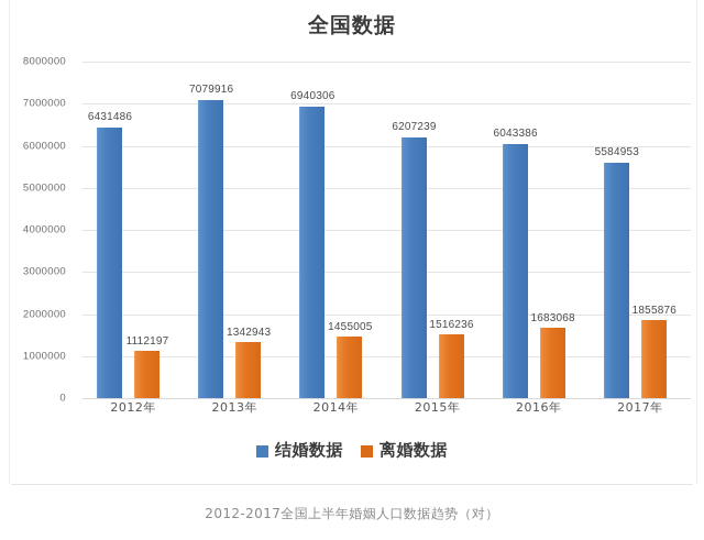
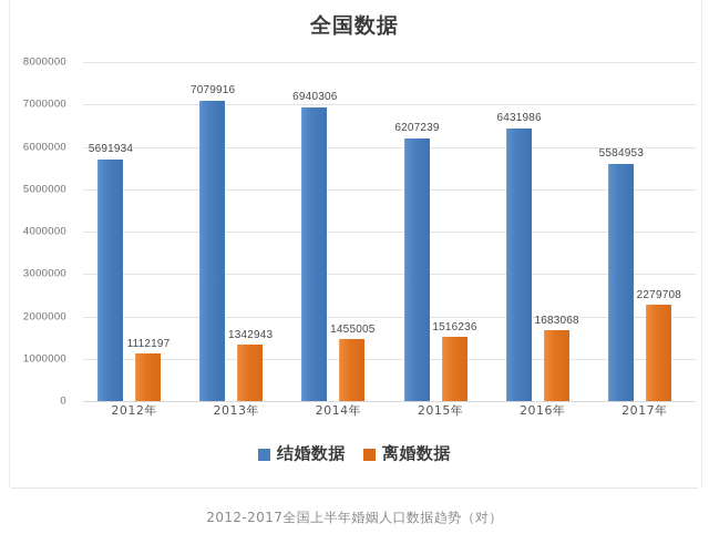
结婚数据/2012年: 6431486 -> 5691934
结婚数据/2016年: 6043386 -> 6431986
离婚数据/2017年: 1855876 -> 2279708
